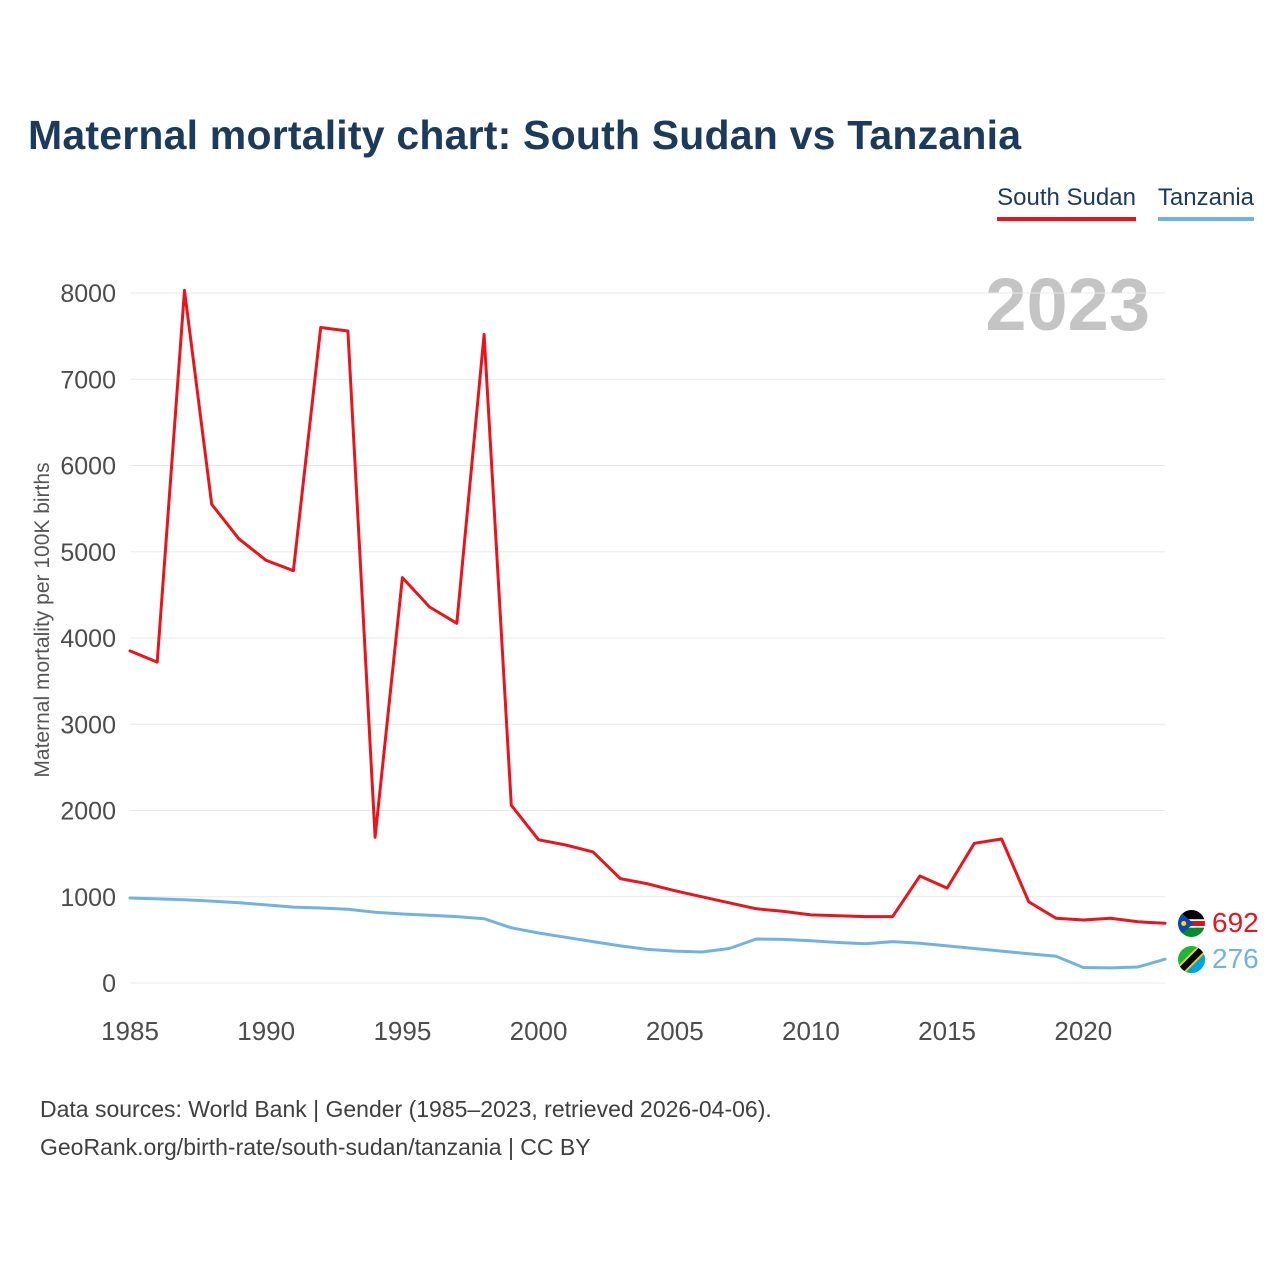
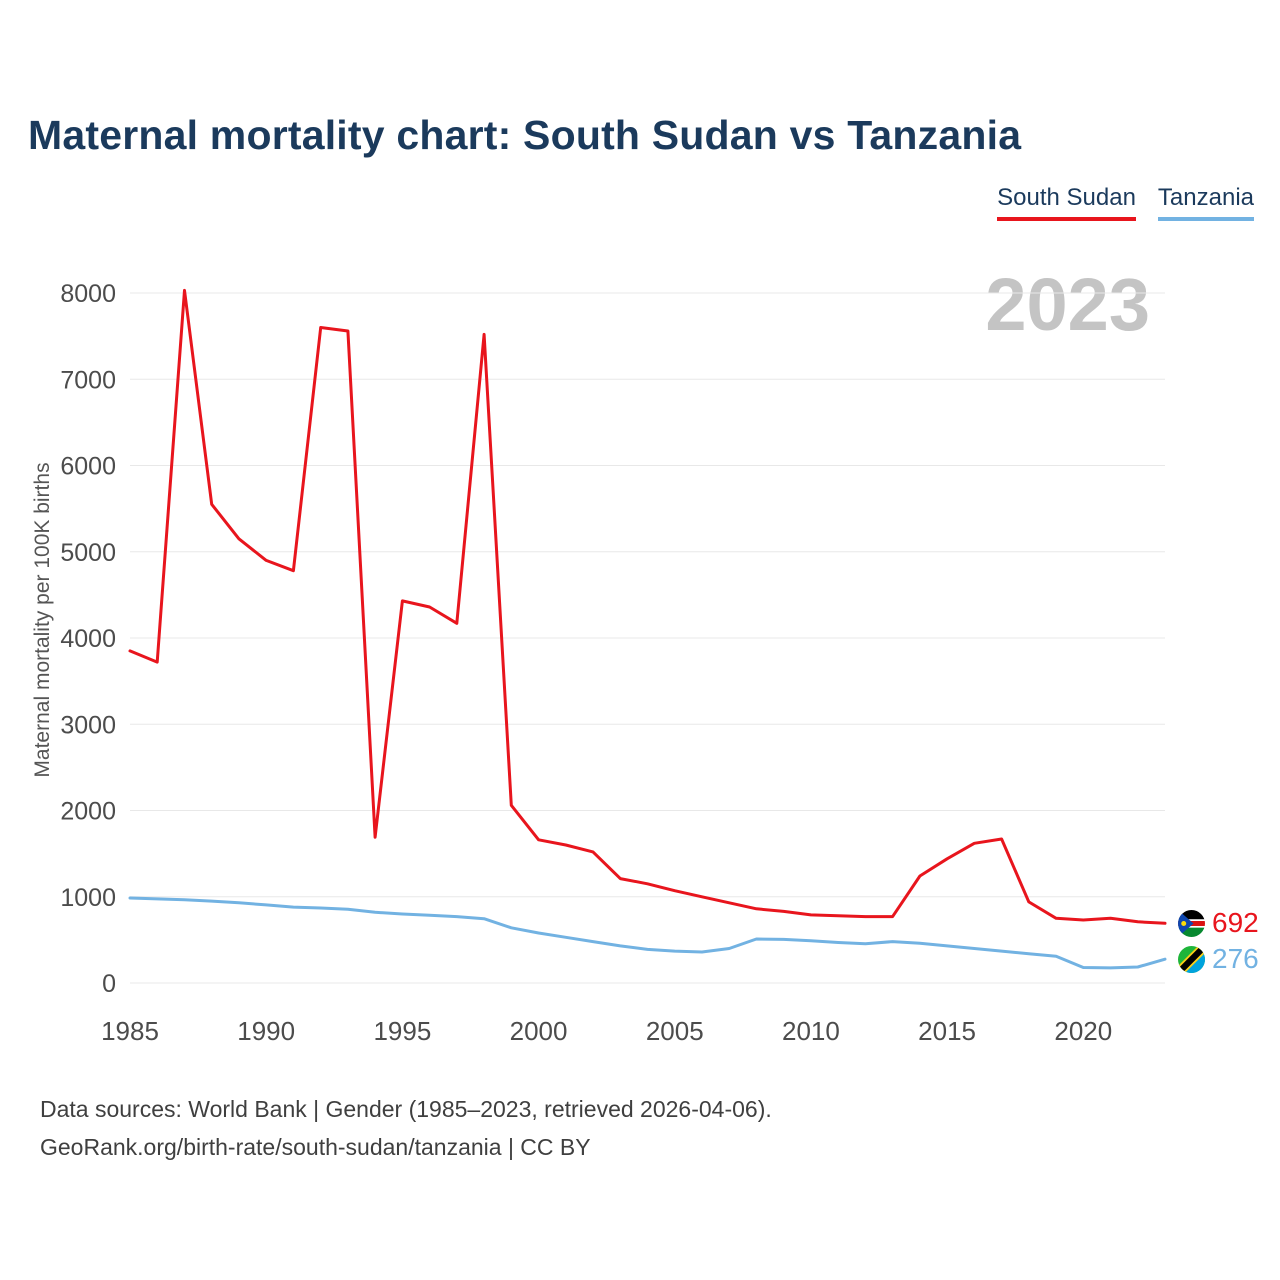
South Sudan/1995: 4700 -> 4400
South Sudan/2015: 1100 -> 1400
